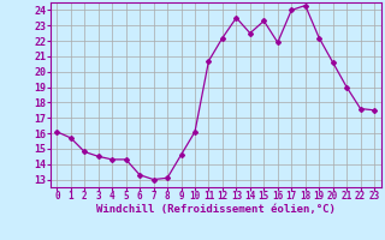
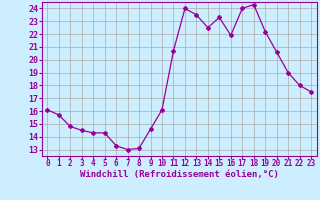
12: 22.2 -> 24.0
22: 17.6 -> 18.0
